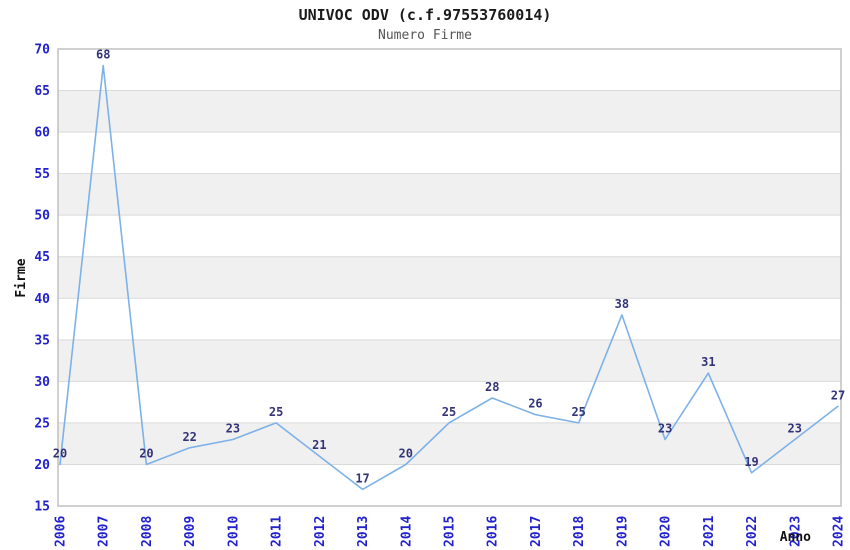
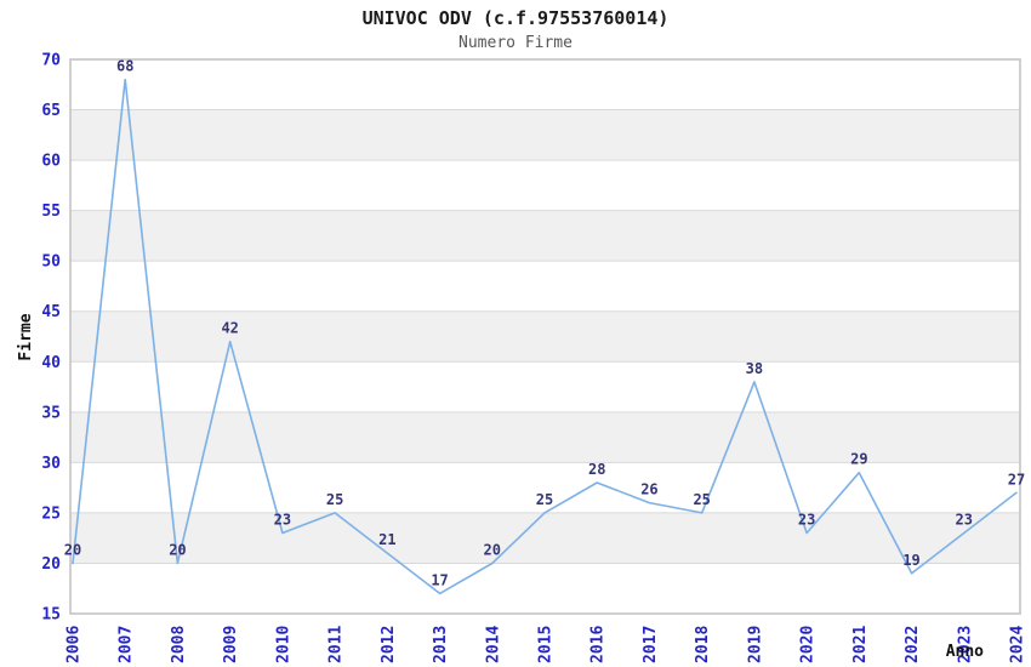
2009: 22 -> 42
2021: 31 -> 29
